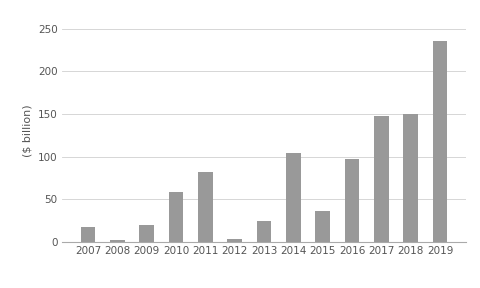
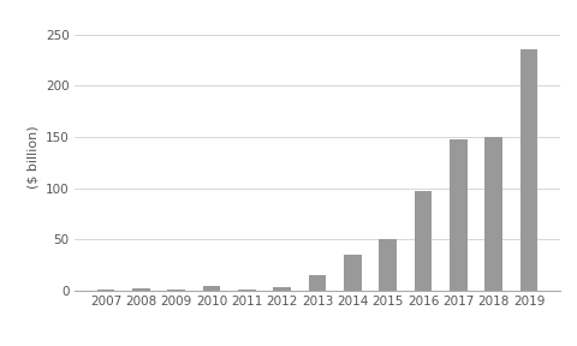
2007: 18 -> 1
2009: 20 -> 2
2010: 58 -> 5
2011: 82 -> 1
2013: 24 -> 15
2014: 104 -> 35
2015: 36 -> 50
